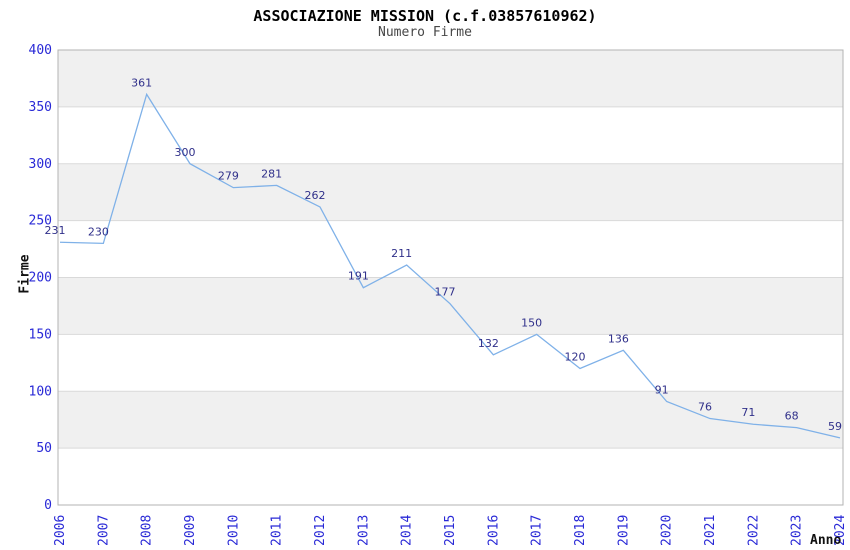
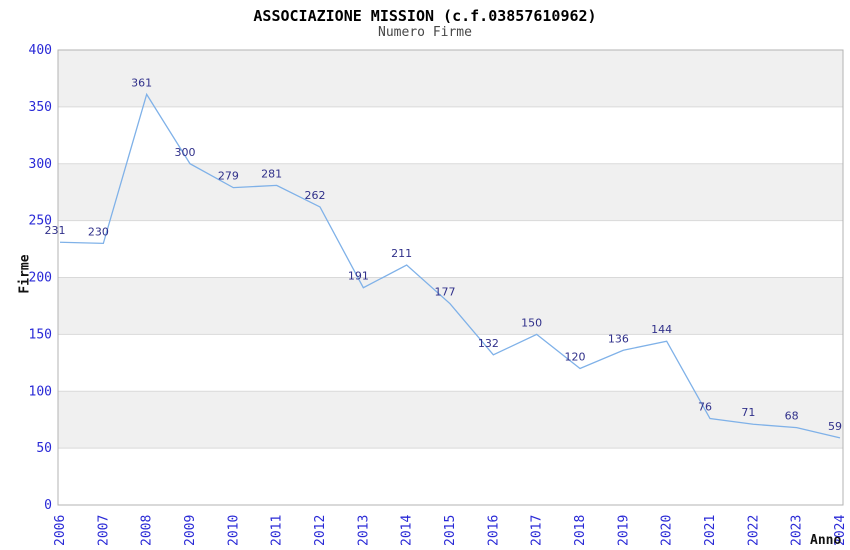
2020: 91 -> 144
